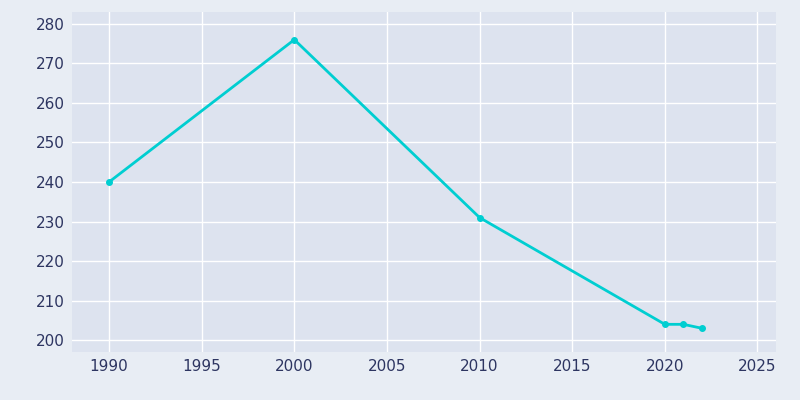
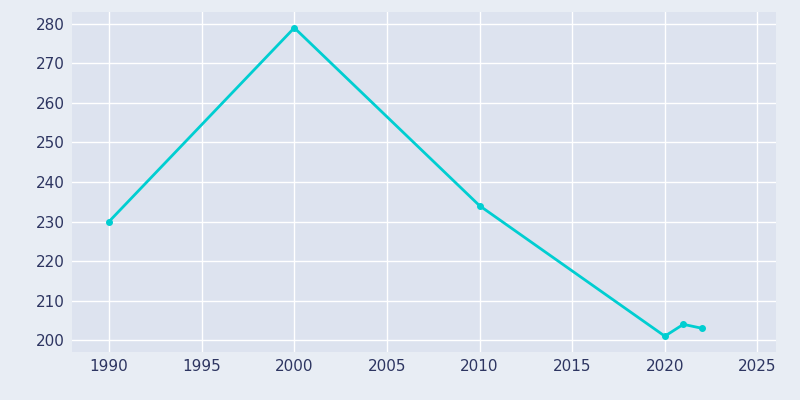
1990: 240 -> 230
2000: 276 -> 279
2010: 231 -> 234
2020: 204 -> 201
